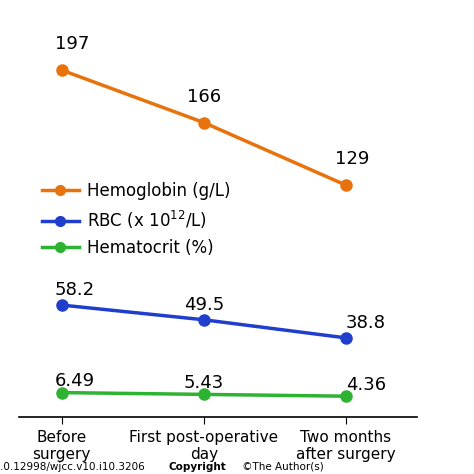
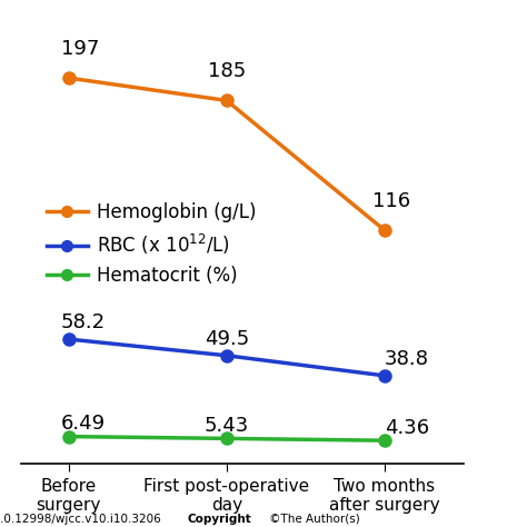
Hemoglobin (g/L)/First post-operative day: 166 -> 185
Hemoglobin (g/L)/Two months after surgery: 129 -> 116
